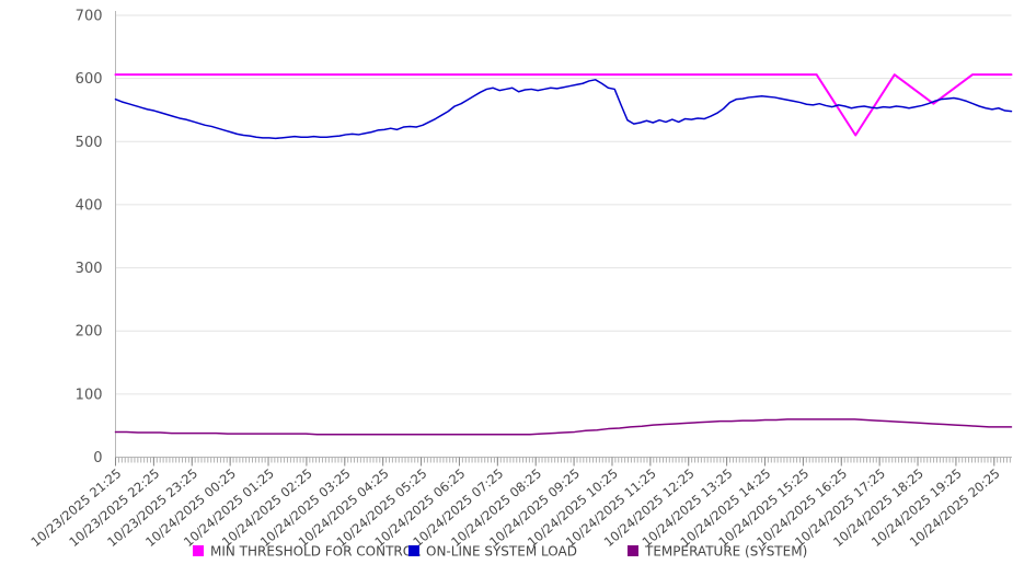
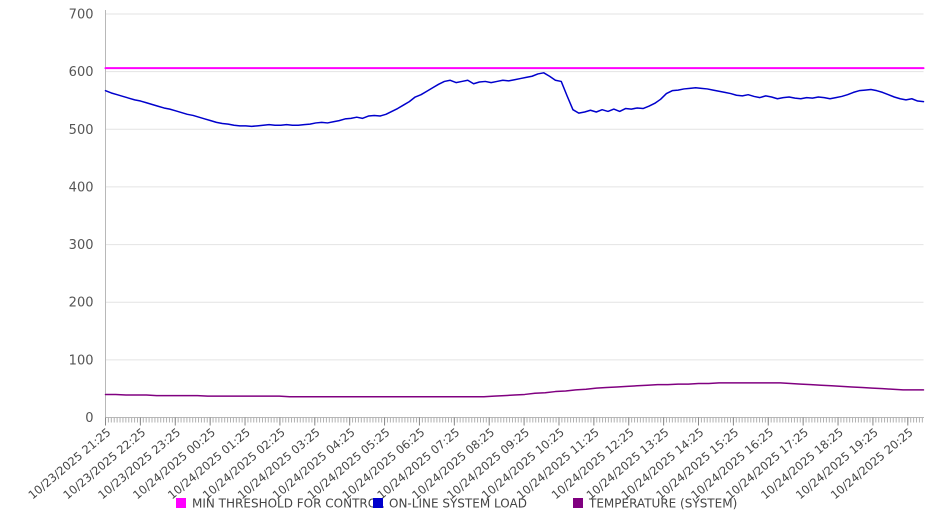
MIN THRESHOLD FOR CONTROL/10/24/2025 16:25: 510 -> 610
MIN THRESHOLD FOR CONTROL/10/24/2025 18:25: 560 -> 610
